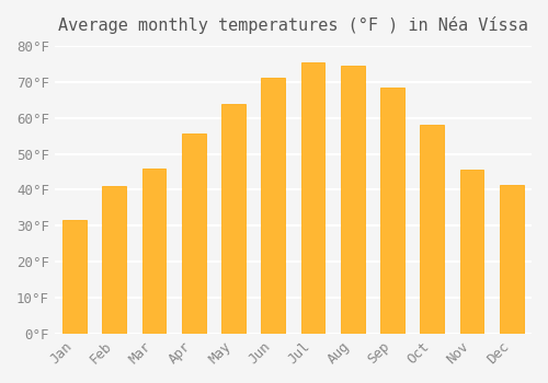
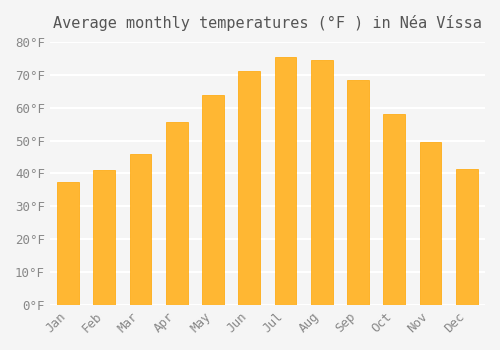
Jan: 31.5°F -> 37.5°F
Nov: 45.5°F -> 49.5°F
